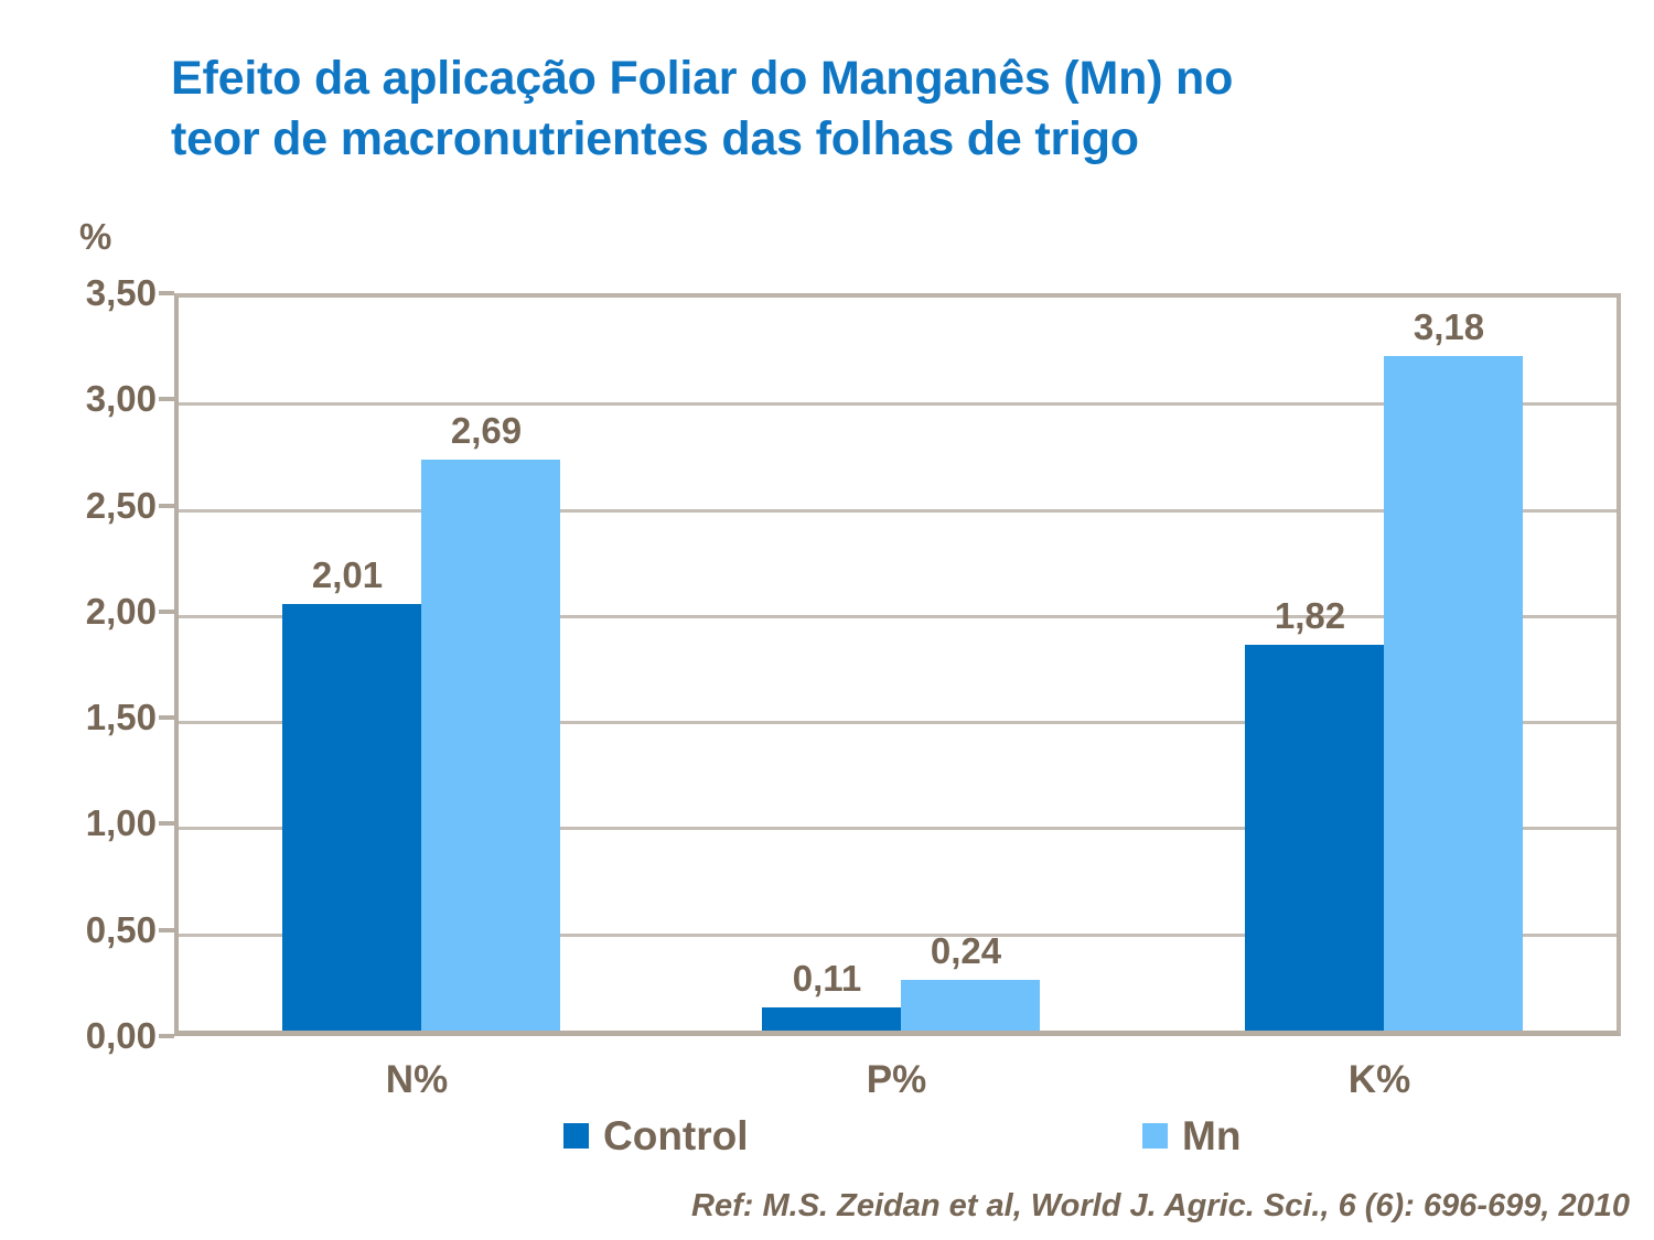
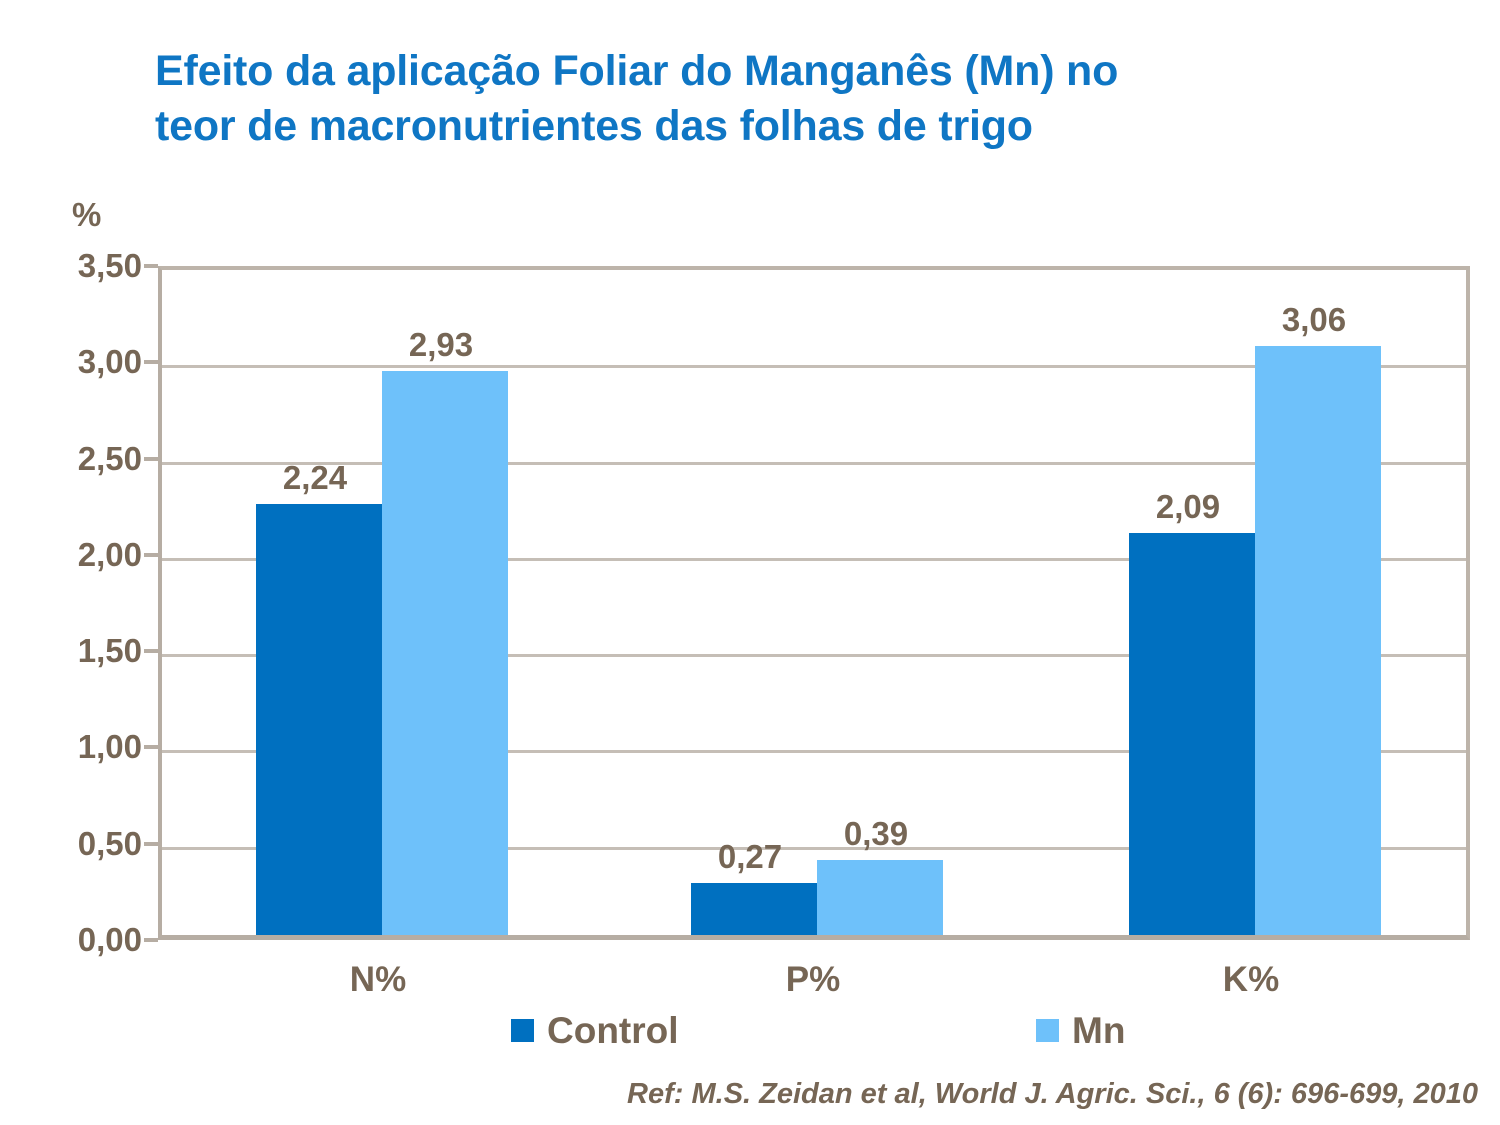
Control/N%: 2,01 -> 2,24
Mn/N%: 2,69 -> 2,93
Control/P%: 0,11 -> 0,27
Mn/P%: 0,24 -> 0,39
Control/K%: 1,82 -> 2,09
Mn/K%: 3,18 -> 3,06
